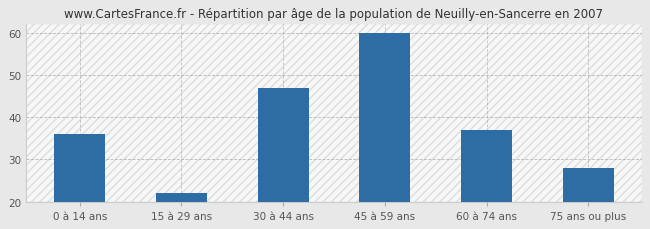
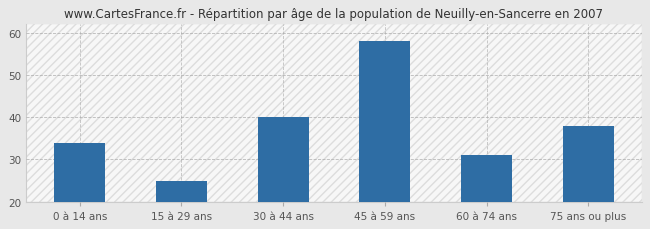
0 à 14 ans: 36 -> 34
15 à 29 ans: 22 -> 25
30 à 44 ans: 47 -> 40
45 à 59 ans: 60 -> 58
60 à 74 ans: 37 -> 31
75 ans ou plus: 28 -> 38
